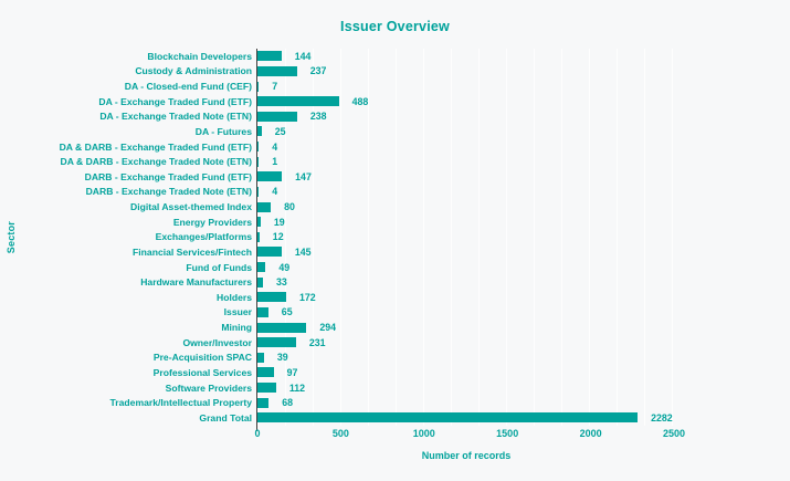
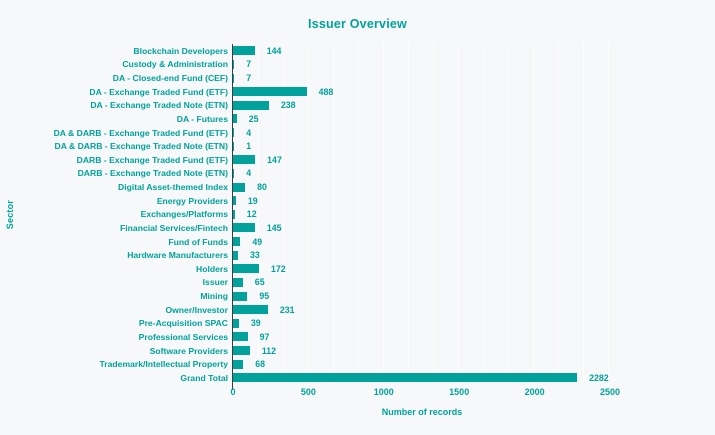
Custody & Administration: 237 -> 7
Mining: 294 -> 95
